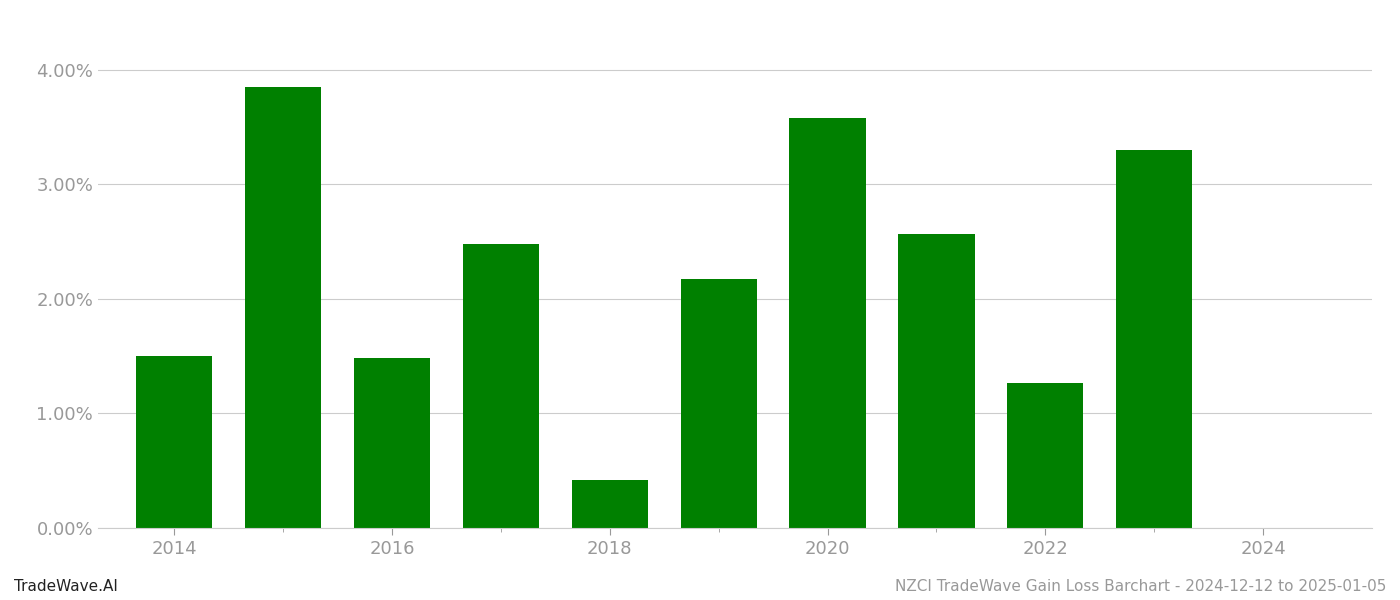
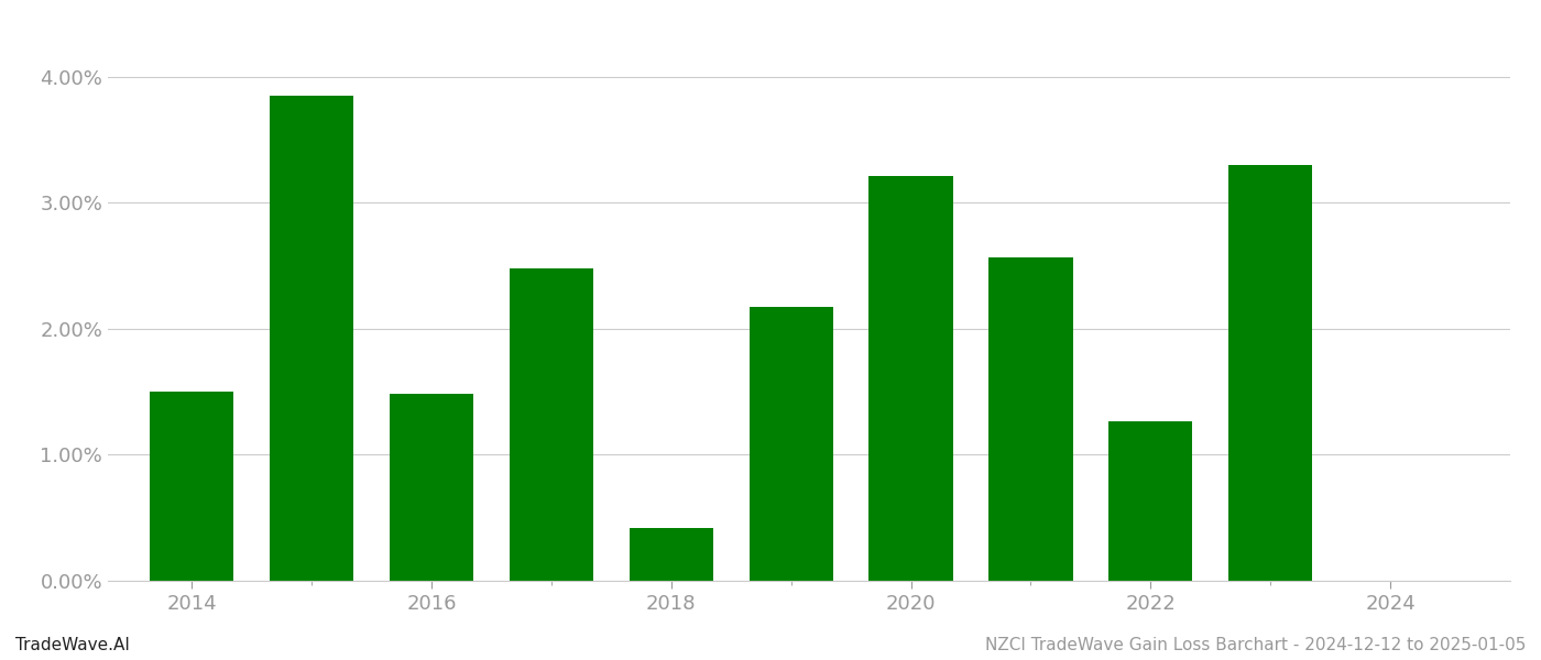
2020: 3.58% -> 3.21%
